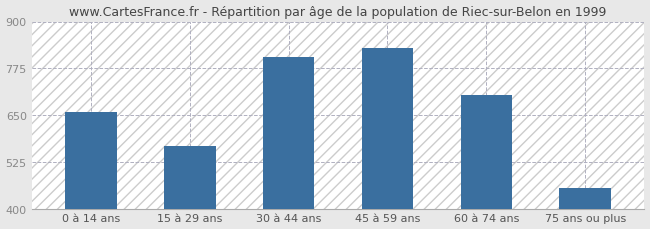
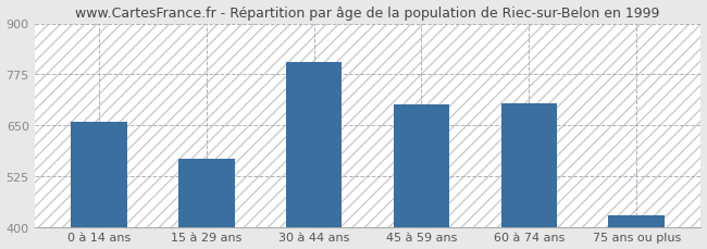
45 à 59 ans: 830 -> 700
75 ans ou plus: 455 -> 427
